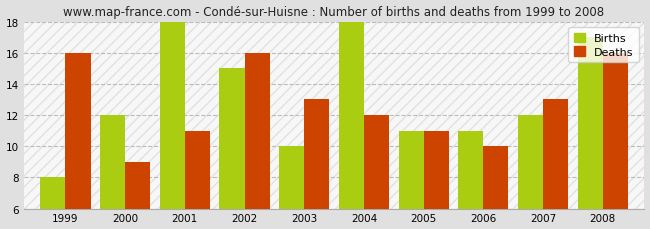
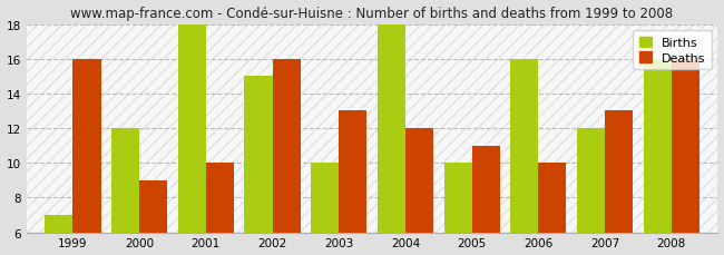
Births/1999: 8 -> 7
Deaths/2001: 11 -> 10
Births/2005: 11 -> 10
Births/2006: 11 -> 16
Births/2008: 17 -> 16
